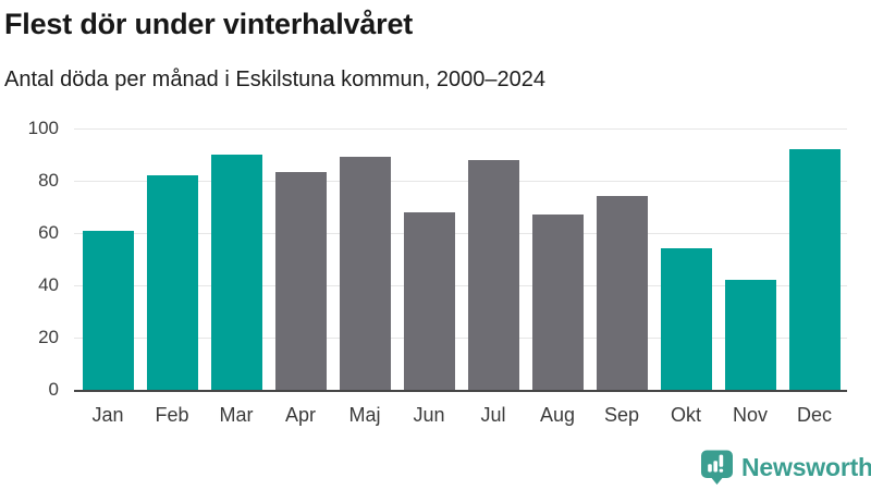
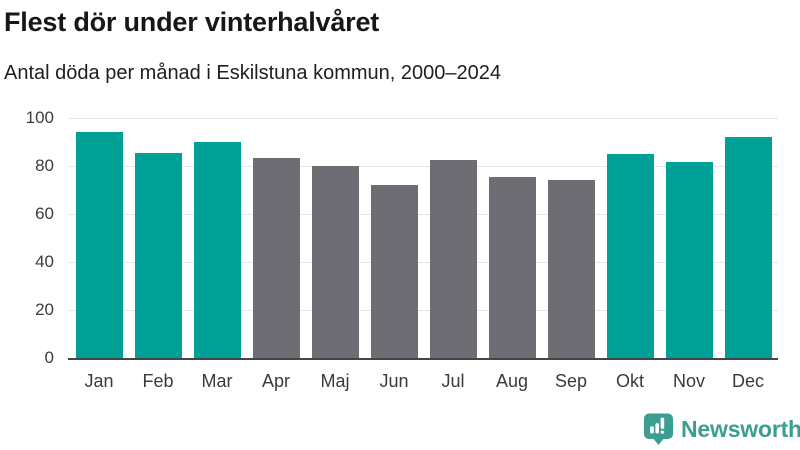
Jan: 61 -> 94
Feb: 82 -> 86
Maj: 89 -> 80
Jun: 68 -> 72
Jul: 88 -> 82
Aug: 67 -> 76
Okt: 54 -> 85
Nov: 42 -> 82
